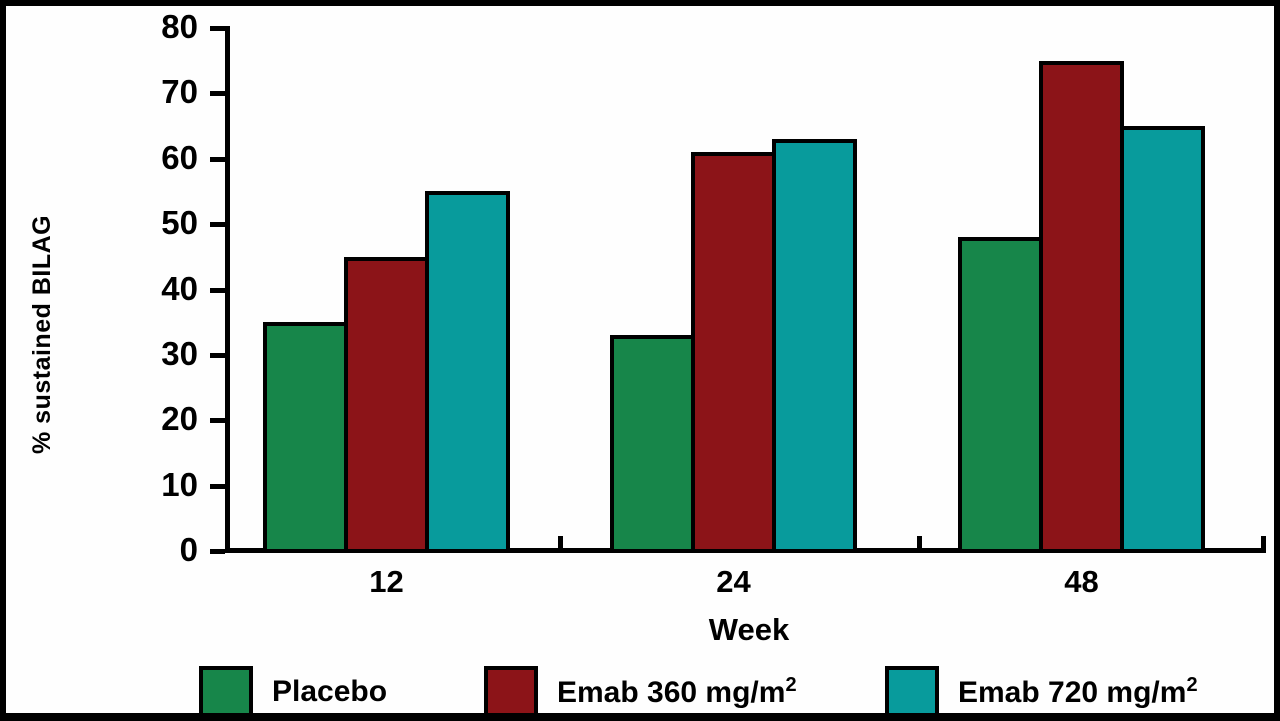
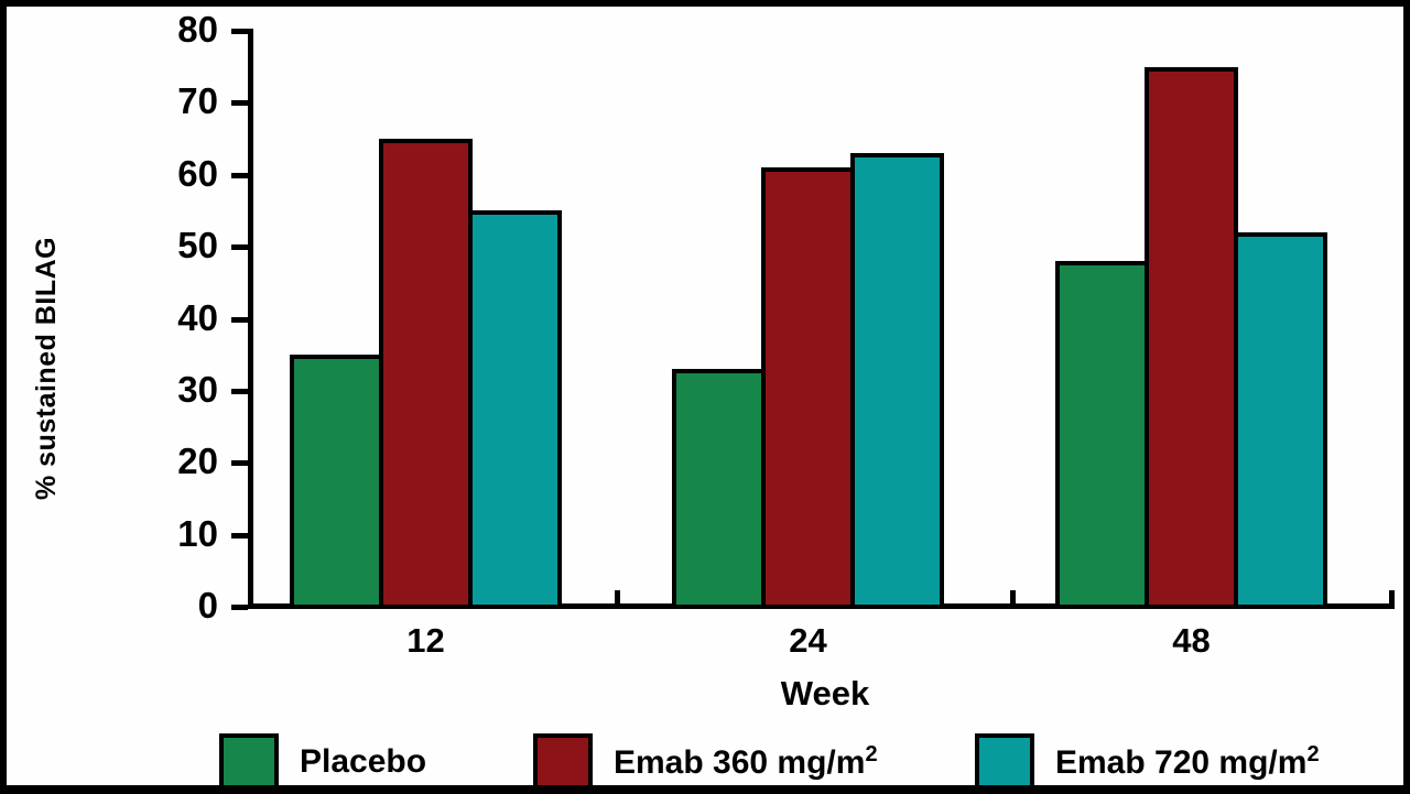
Emab 360 mg/m2/12: 45 -> 65
Emab 720 mg/m2/48: 65 -> 52
